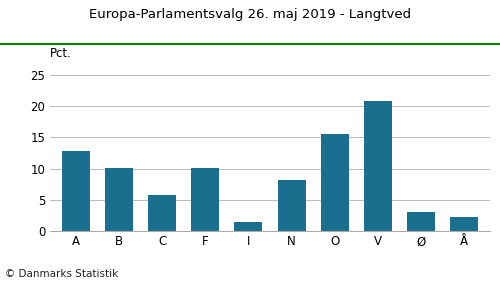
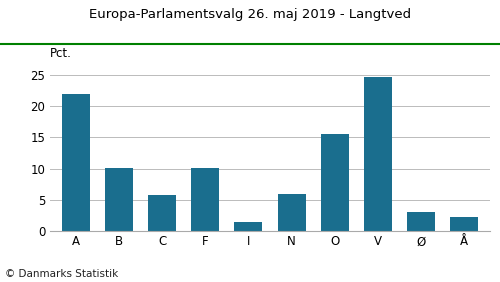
A: 12.8 -> 21.9
N: 8.2 -> 5.9
V: 20.8 -> 24.6
